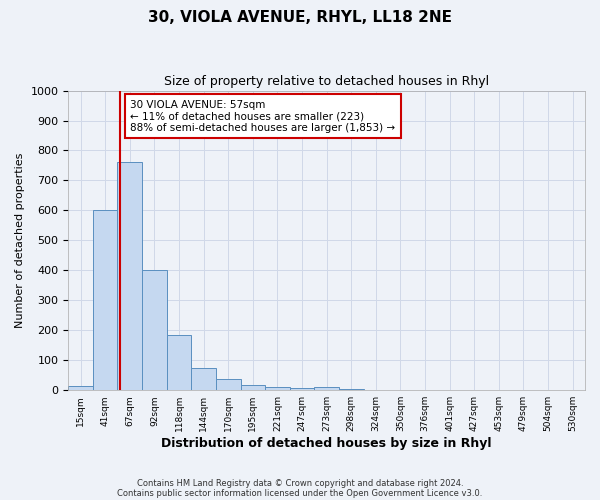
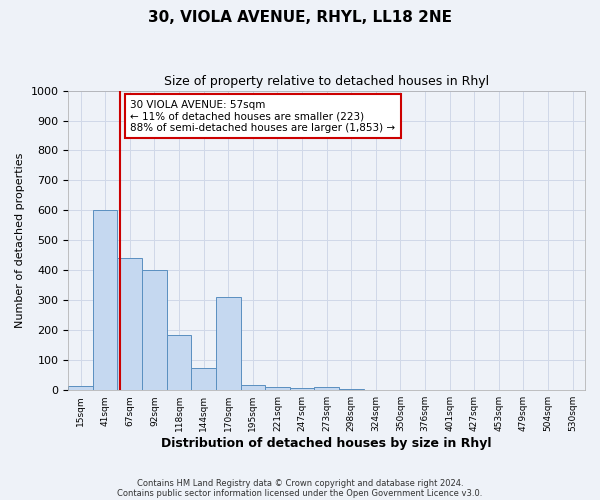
67sqm: 760 -> 440
170sqm: 38 -> 310
